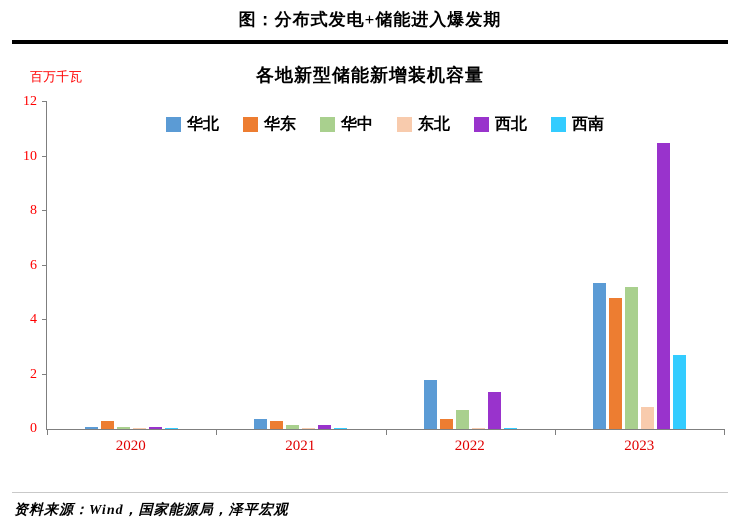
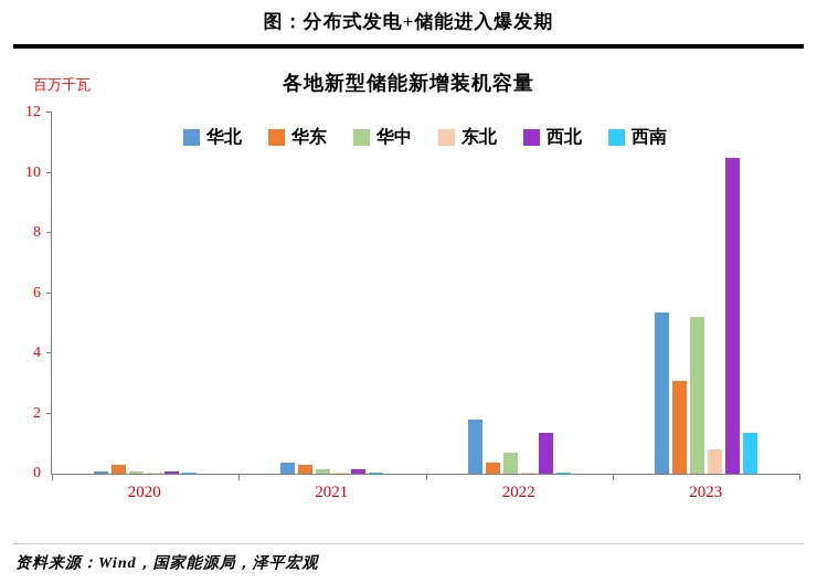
华东/2023: 4.8 -> 3.1
西南/2023: 2.7 -> 1.4
